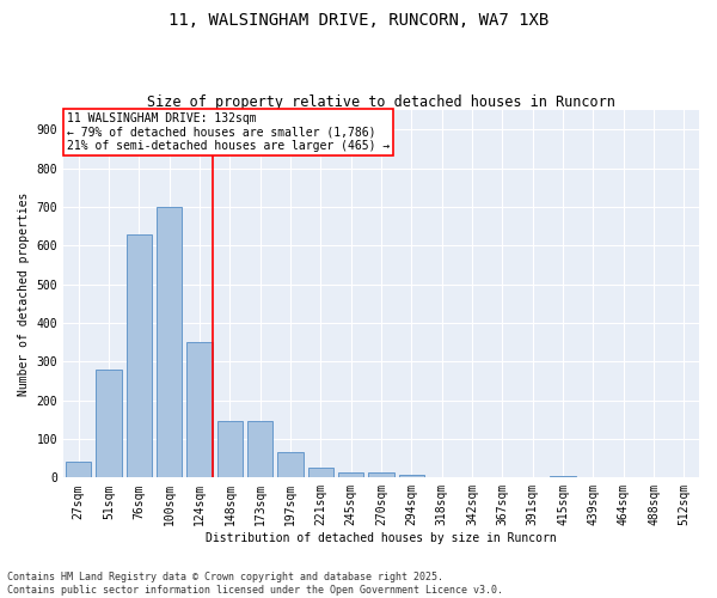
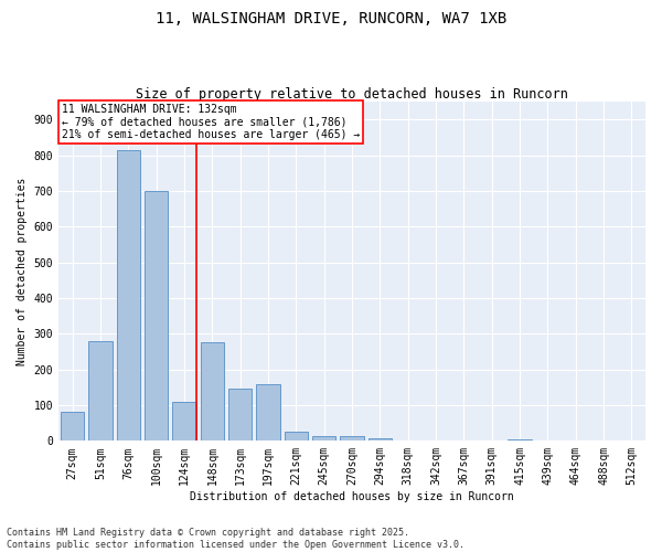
27sqm: 40 -> 80
76sqm: 630 -> 815
124sqm: 350 -> 110
148sqm: 145 -> 275
197sqm: 65 -> 160
